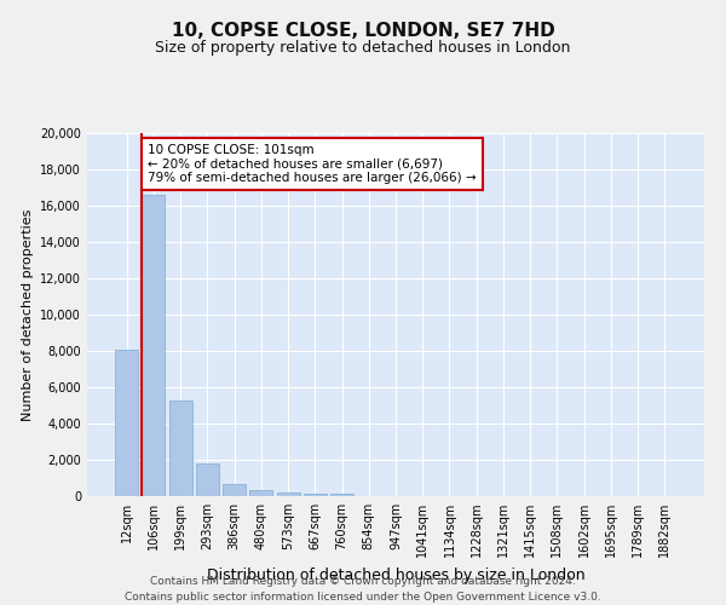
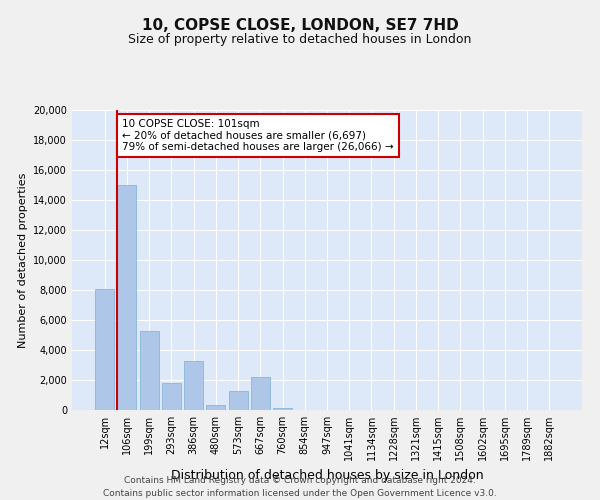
106sqm: 16,600 -> 15,000
386sqm: 600 -> 3,300
573sqm: 200 -> 1,300
667sqm: 100 -> 2,200
